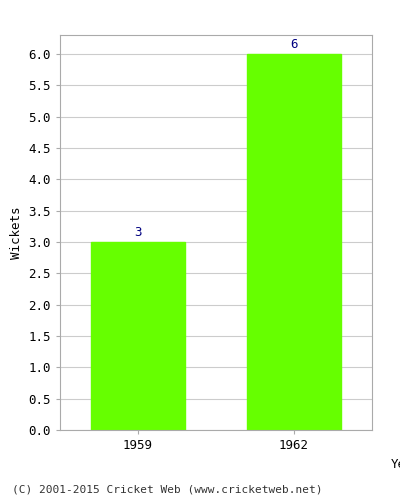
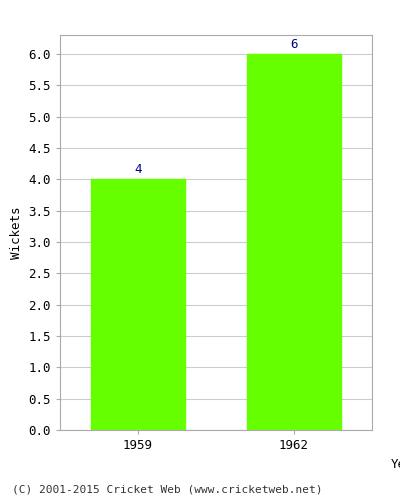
1959: 3 -> 4
